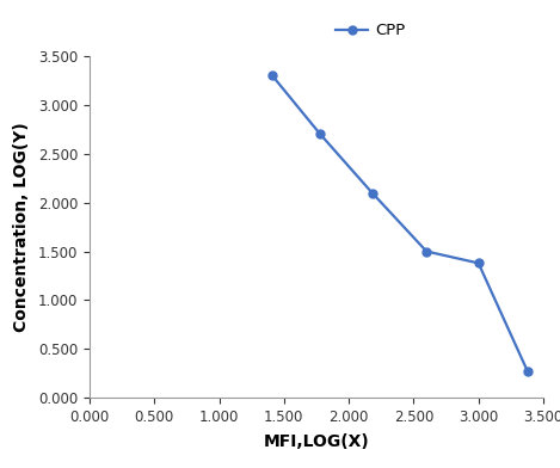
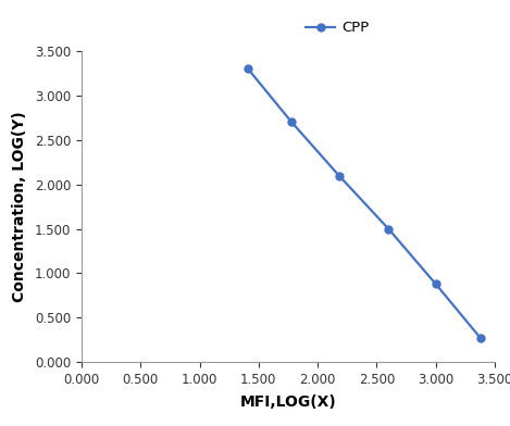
3.000: 1.38 -> 0.88
